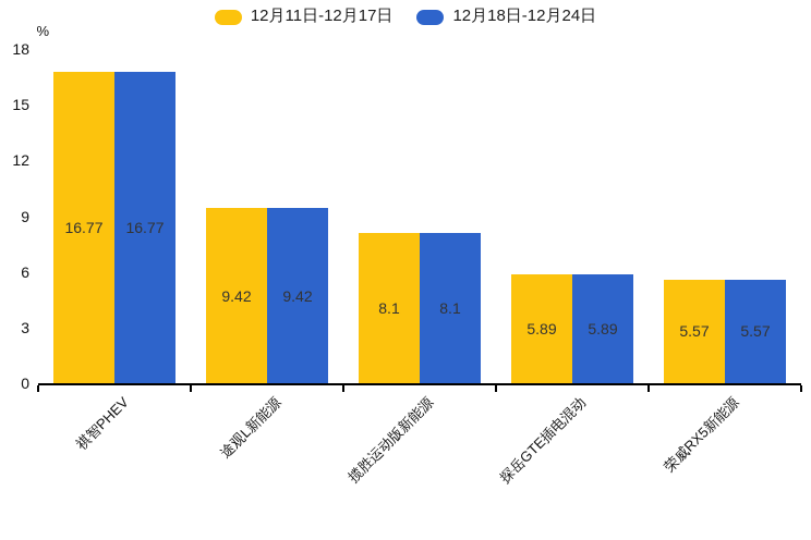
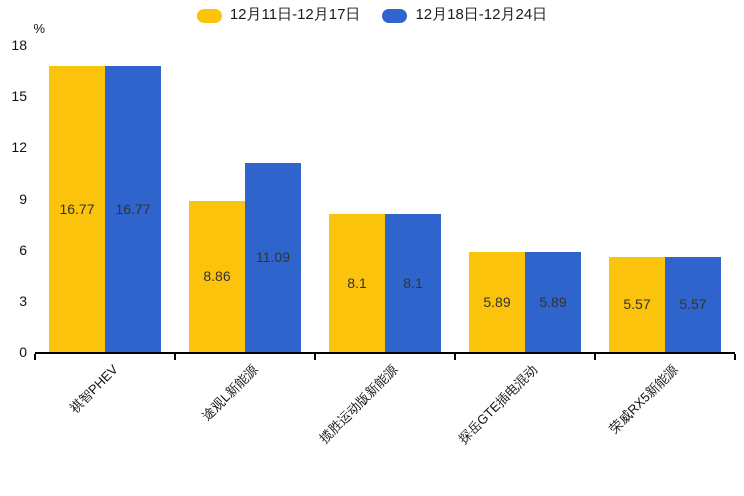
12月11日-12月17日/途观L新能源: 9.42 -> 8.86
12月18日-12月24日/途观L新能源: 9.42 -> 11.09
